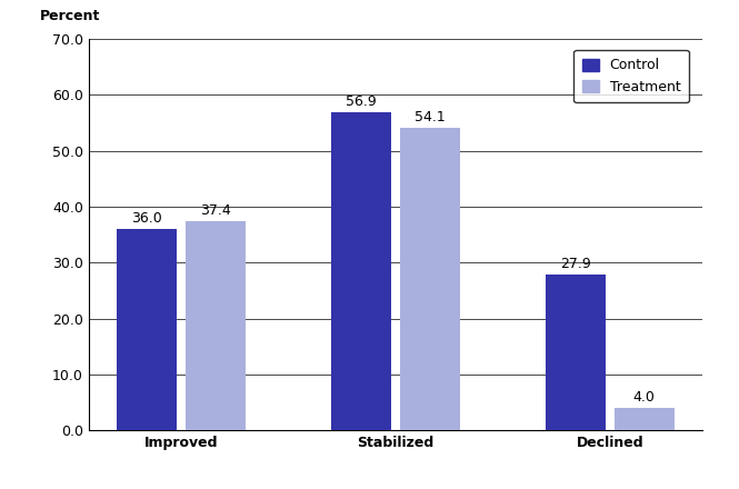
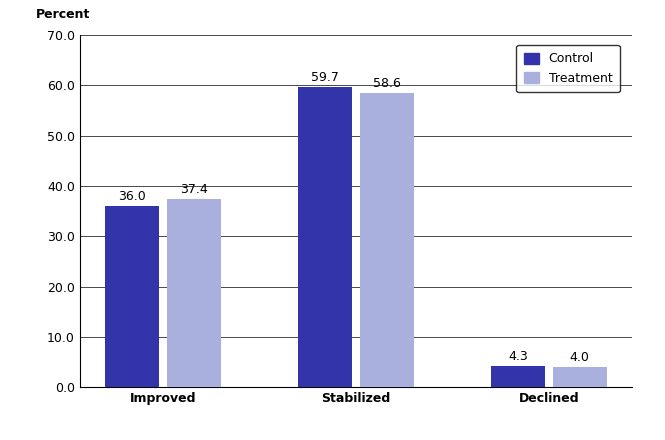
Control/Stabilized: 56.9 -> 59.7
Treatment/Stabilized: 54.1 -> 58.6
Control/Declined: 27.9 -> 4.3
